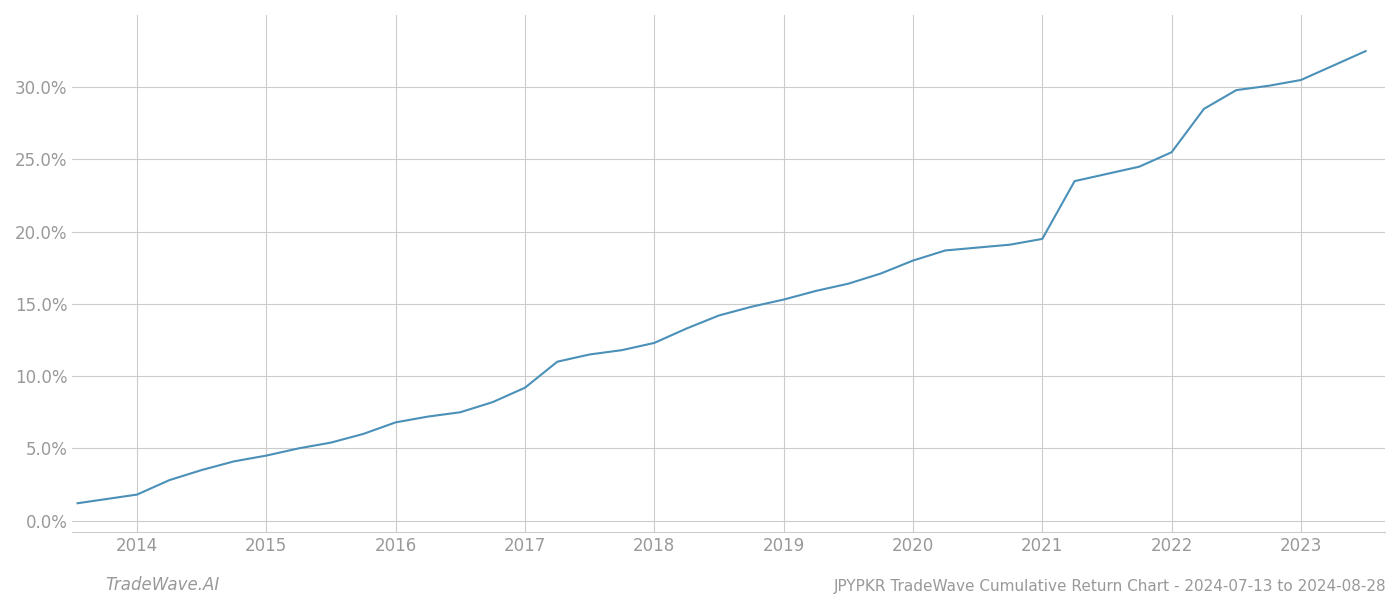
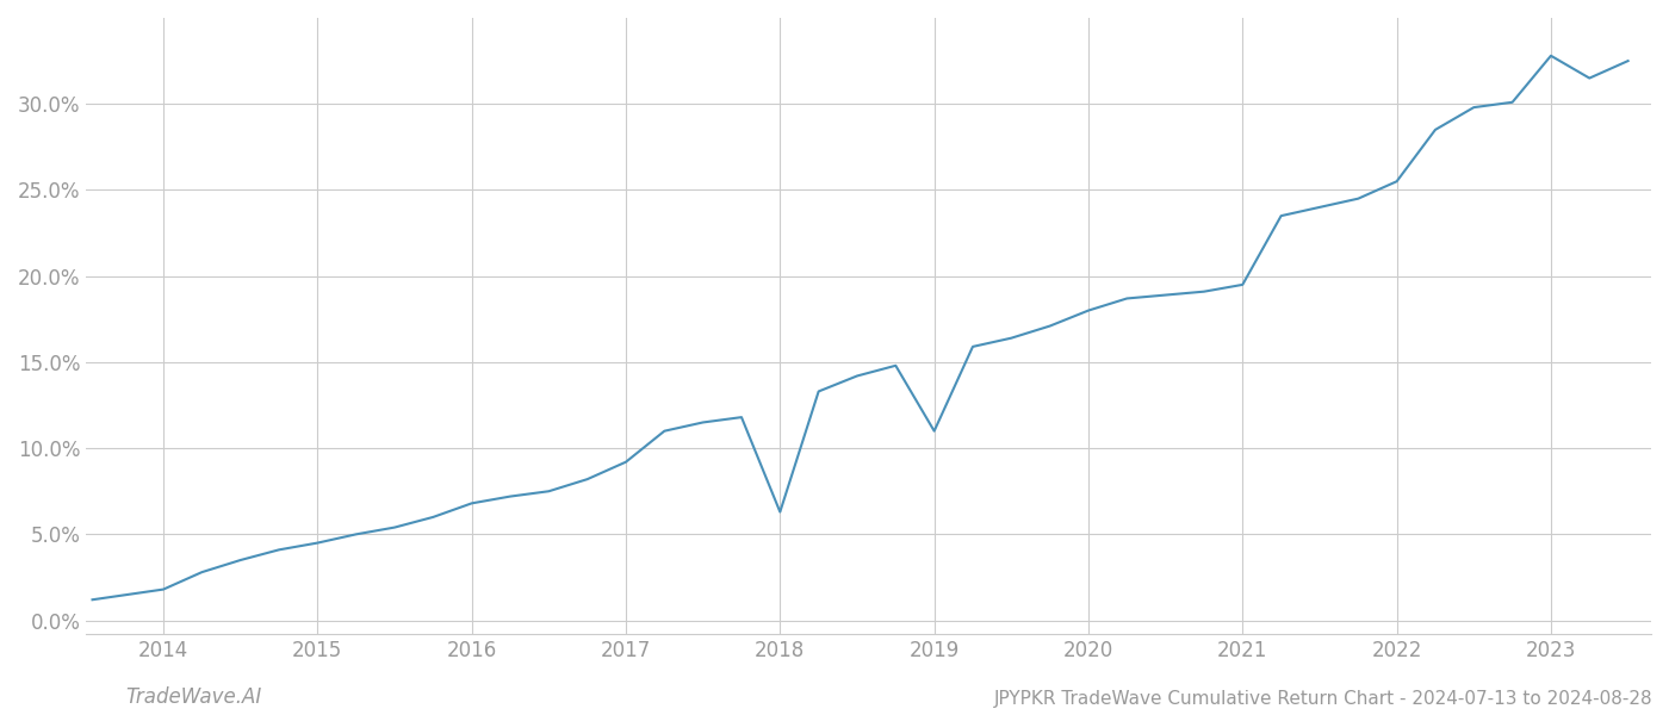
2018: 12.3% -> 6.3%
2019: 15.3% -> 11.0%
2023: 30.5% -> 32.8%
